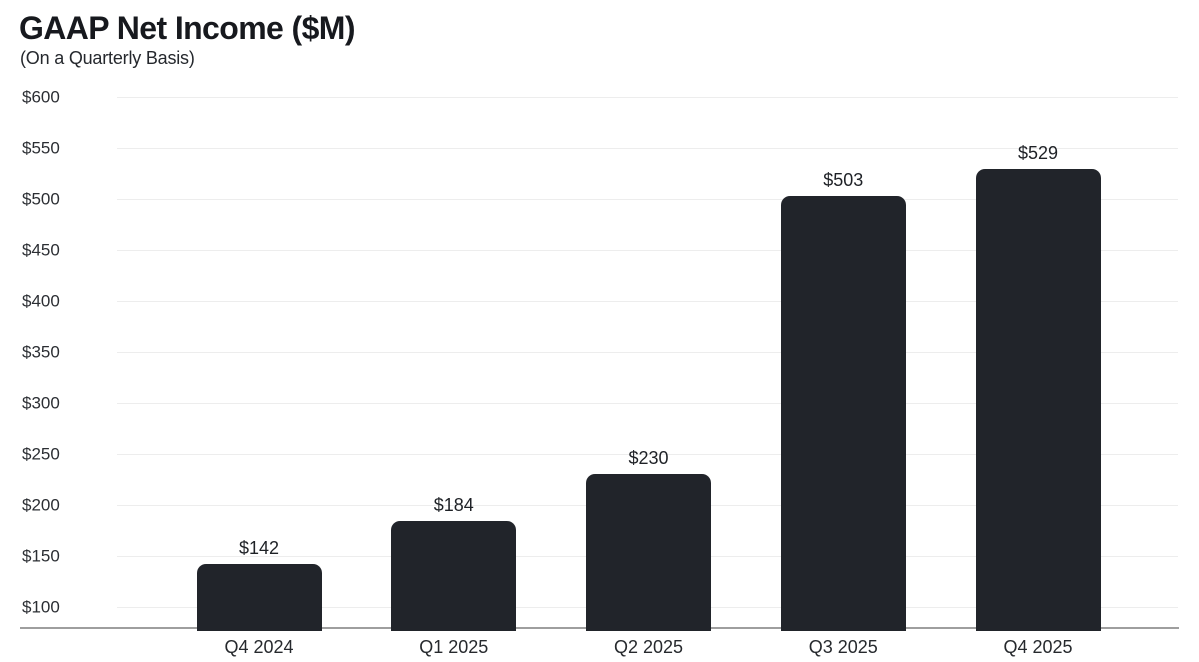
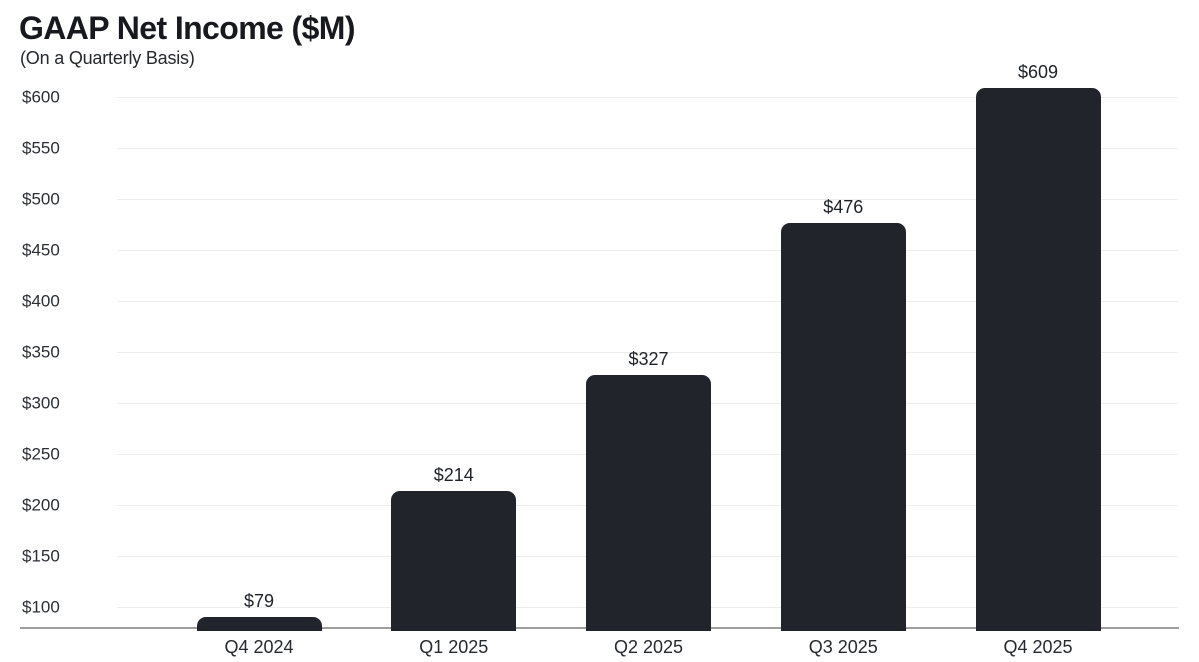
Q4 2024: $142 -> $79
Q1 2025: $184 -> $214
Q2 2025: $230 -> $327
Q3 2025: $503 -> $476
Q4 2025: $529 -> $609
